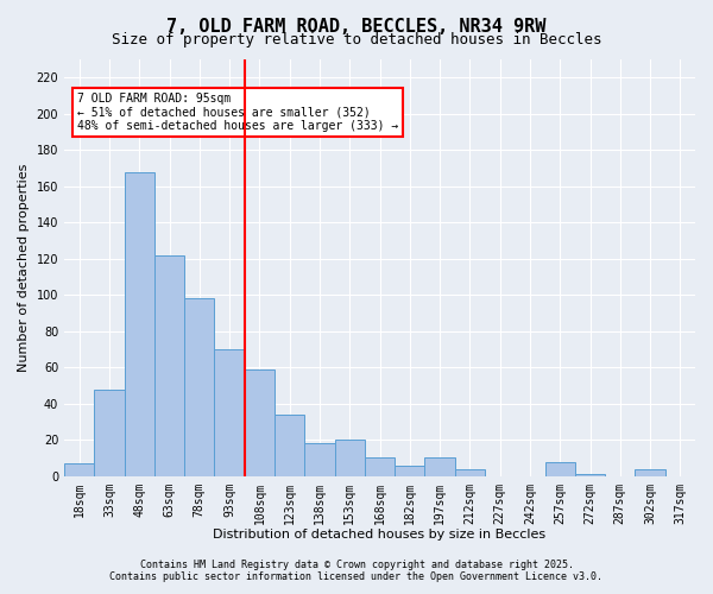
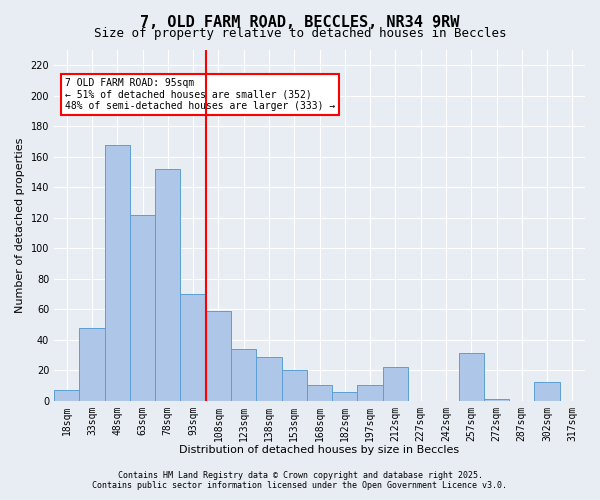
78sqm: 98 -> 152
138sqm: 18 -> 29
212sqm: 4 -> 22
257sqm: 8 -> 31
302sqm: 4 -> 12
